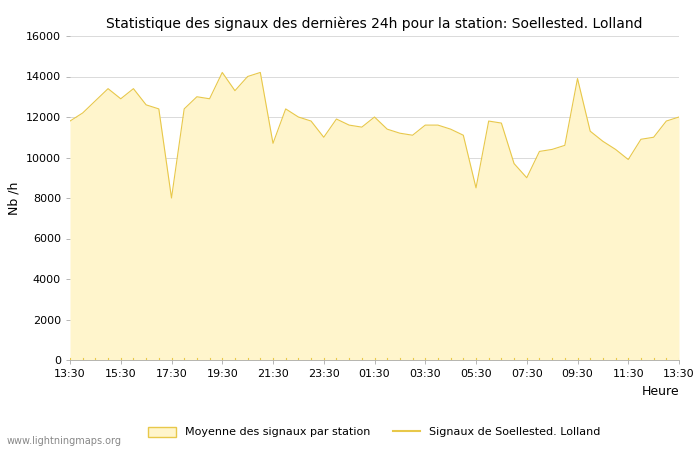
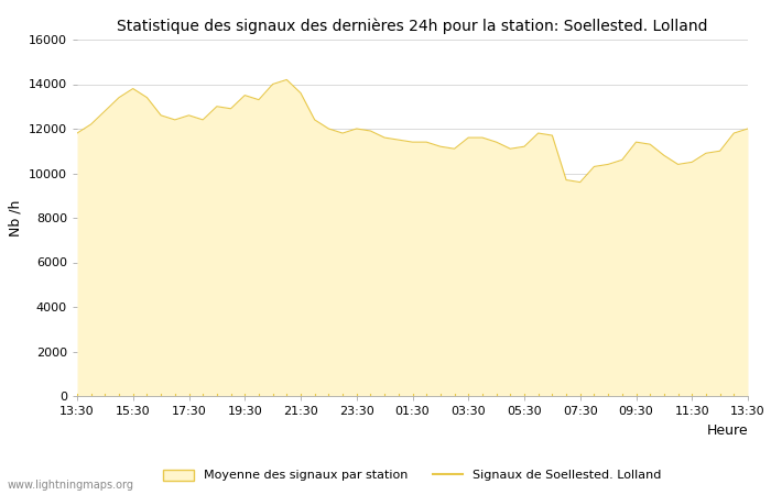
15:30: 12900 -> 13800
17:30: 8000 -> 12600
19:30: 14200 -> 13500
21:30: 10700 -> 13600
23:30: 11000 -> 12000
01:30: 12000 -> 11400
05:30: 8500 -> 11200
07:30: 9000 -> 9600
09:30: 13900 -> 11400
11:30: 9900 -> 10500
